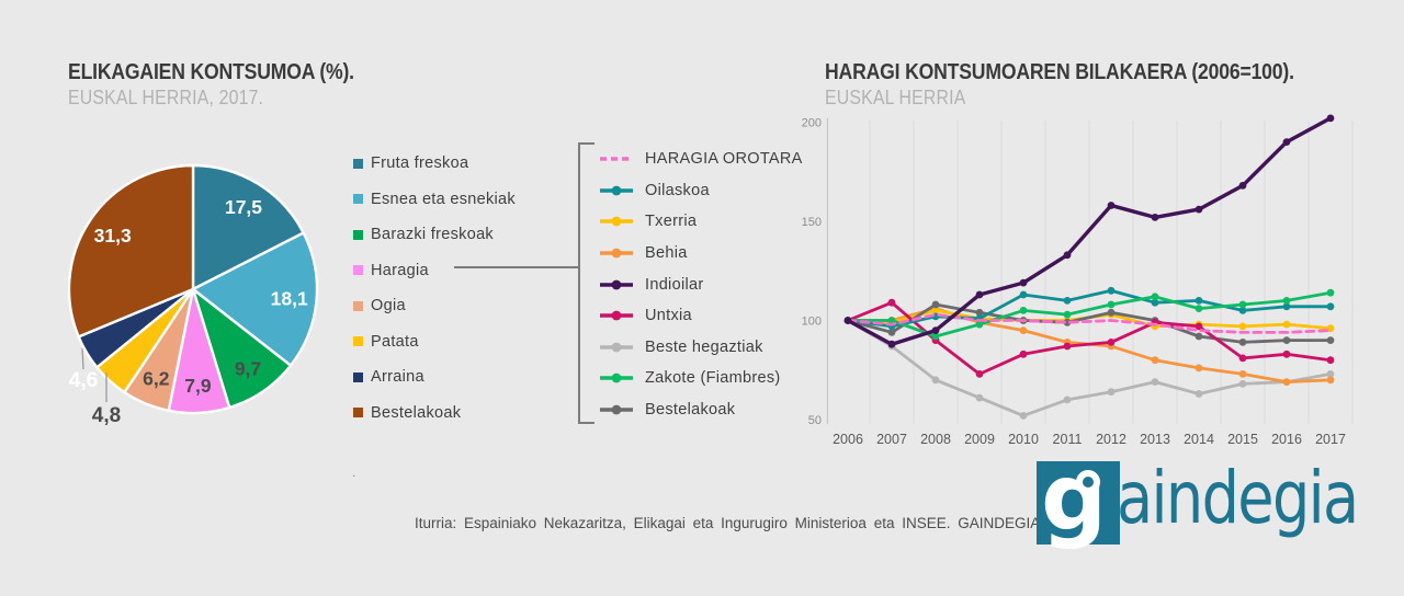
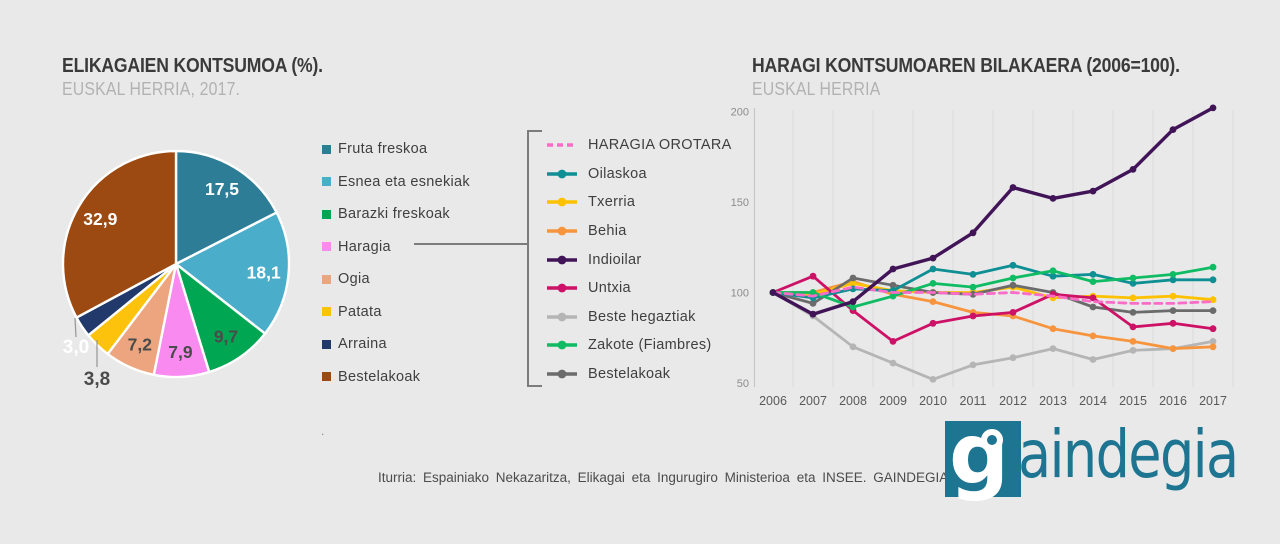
ELIKAGAIEN KONTSUMOA (%)./Ogia: 6,2 -> 7,2
ELIKAGAIEN KONTSUMOA (%)./Patata: 4,8 -> 3,8
ELIKAGAIEN KONTSUMOA (%)./Arraina: 4,6 -> 3,0
ELIKAGAIEN KONTSUMOA (%)./Bestelakoak: 31,3 -> 32,9
